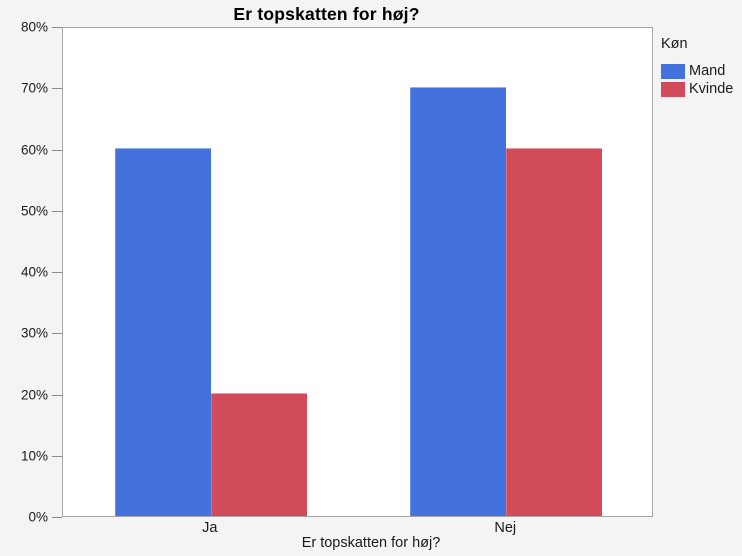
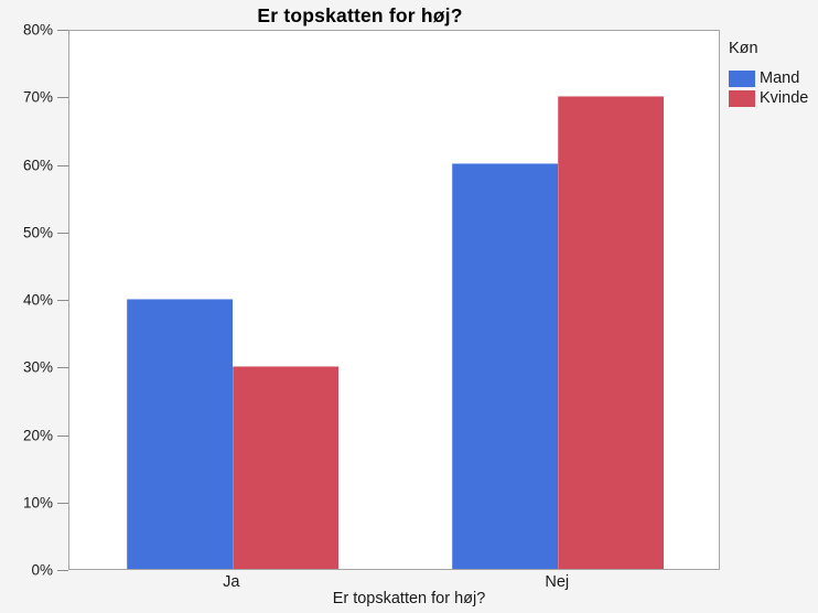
Mand/Ja: 60% -> 40%
Kvinde/Ja: 20% -> 30%
Mand/Nej: 70% -> 60%
Kvinde/Nej: 60% -> 70%
